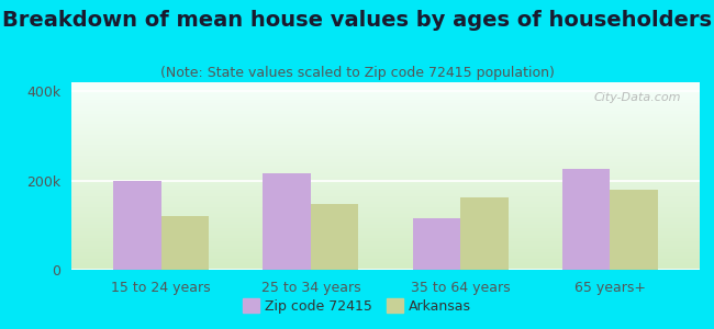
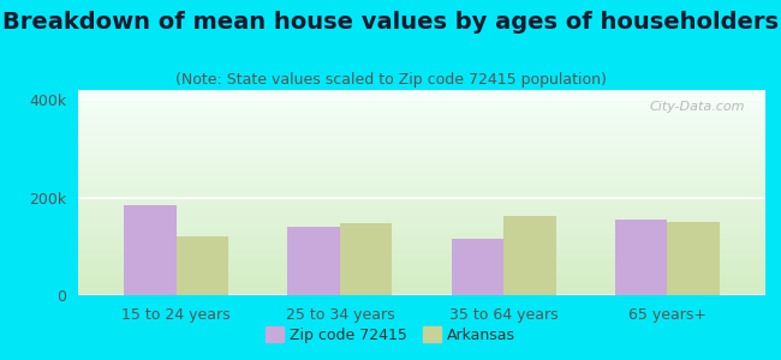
Zip code 72415/15 to 24 years: 200k -> 185k
Zip code 72415/25 to 34 years: 215k -> 140k
Zip code 72415/65 years+: 225k -> 155k
Arkansas/65 years+: 180k -> 150k
